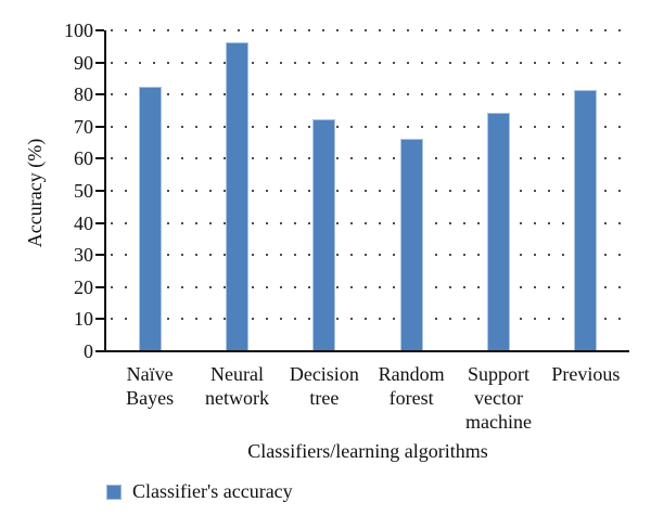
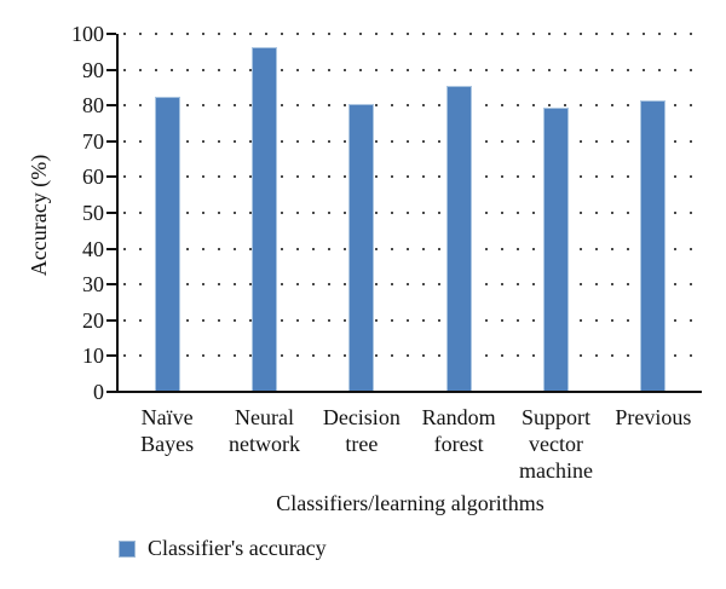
Decision tree: 72 -> 80
Random forest: 66 -> 85
Support vector machine: 74 -> 79
